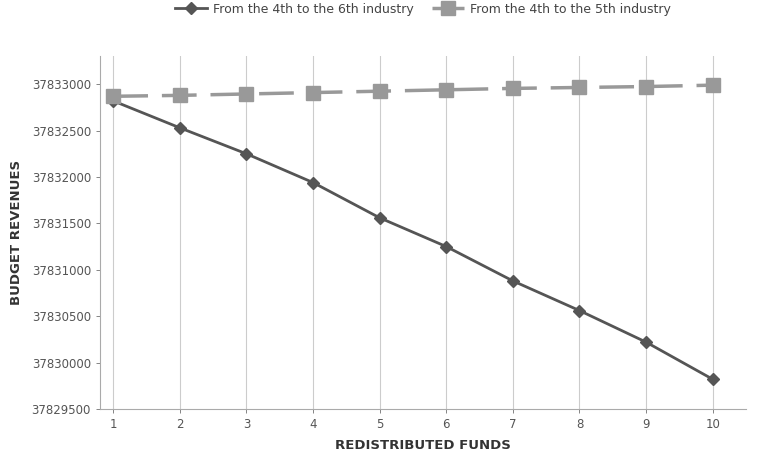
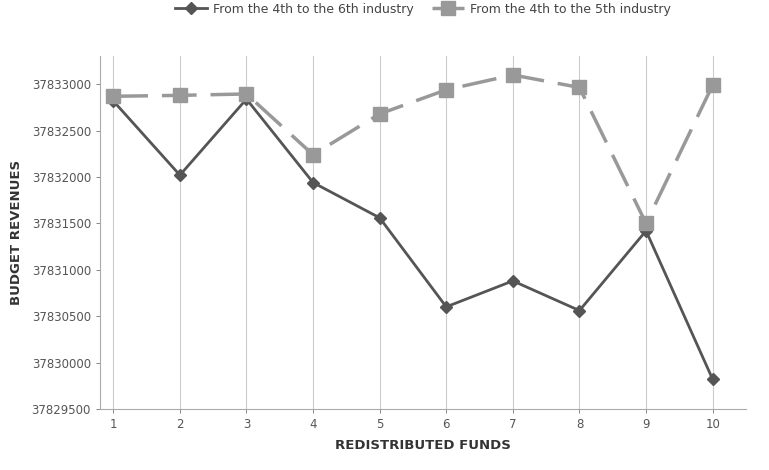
From the 4th to the 6th industry/2: 37832530 -> 37832020
From the 4th to the 6th industry/3: 37832250 -> 37832840
From the 4th to the 5th industry/4: 37832910 -> 37832240
From the 4th to the 5th industry/5: 37832920 -> 37832680
From the 4th to the 6th industry/6: 37831250 -> 37830600
From the 4th to the 5th industry/7: 37832960 -> 37833100
From the 4th to the 6th industry/9: 37830220 -> 37831420
From the 4th to the 5th industry/9: 37832980 -> 37831500
